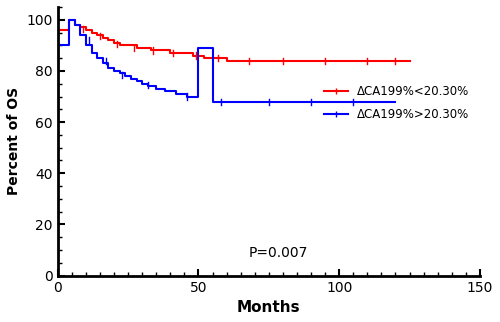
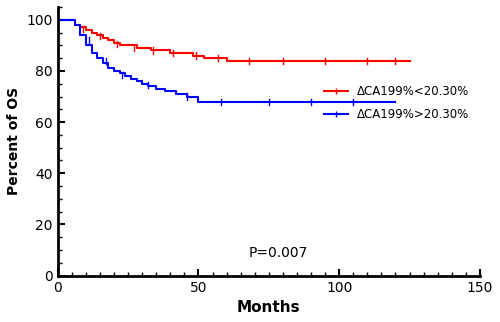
ΔCA199%<20.30%/0: 96 -> 100
ΔCA199%>20.30%/0: 90 -> 100
ΔCA199%>20.30%/50: 89 -> 68
